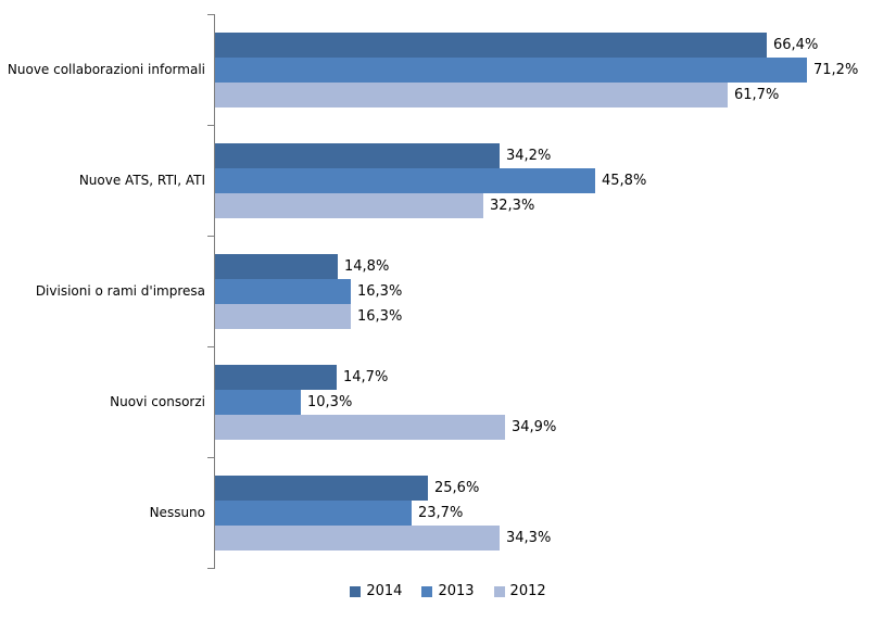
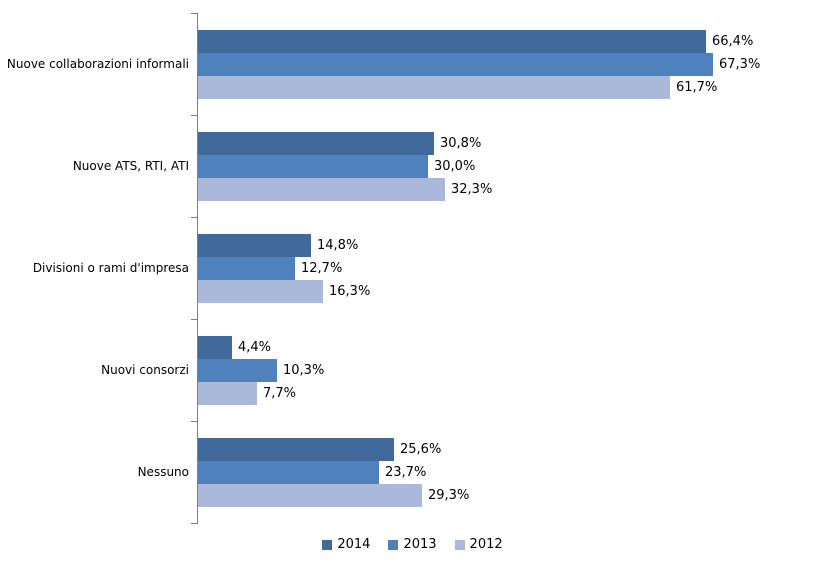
2013/Nuove collaborazioni informali: 71,2% -> 67,3%
2014/Nuove ATS, RTI, ATI: 34,2% -> 30,8%
2013/Nuove ATS, RTI, ATI: 45,8% -> 30,0%
2013/Divisioni o rami d'impresa: 16,3% -> 12,7%
2014/Nuovi consorzi: 14,7% -> 4,4%
2012/Nuovi consorzi: 34,9% -> 7,7%
2012/Nessuno: 34,3% -> 29,3%
